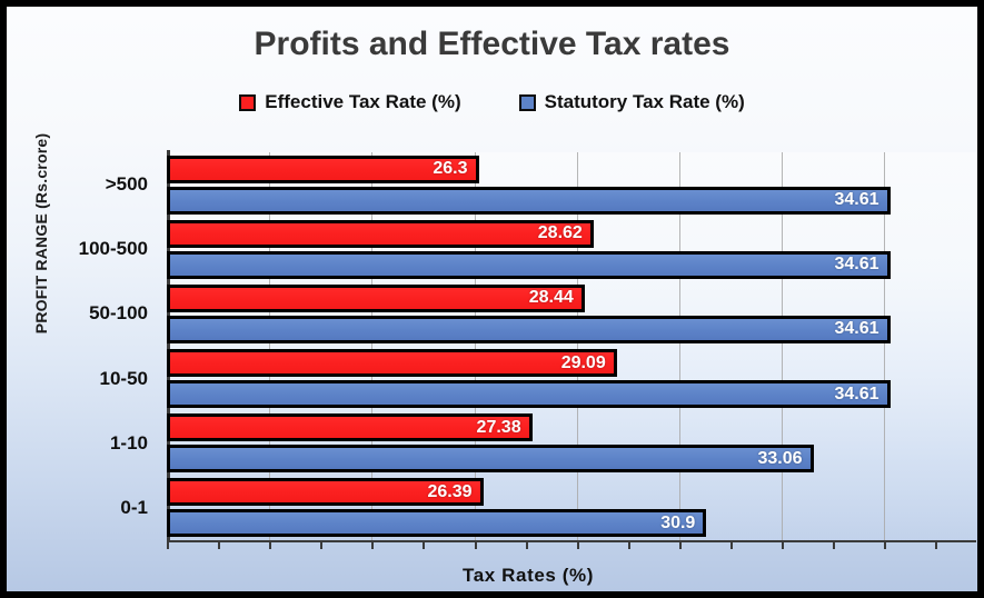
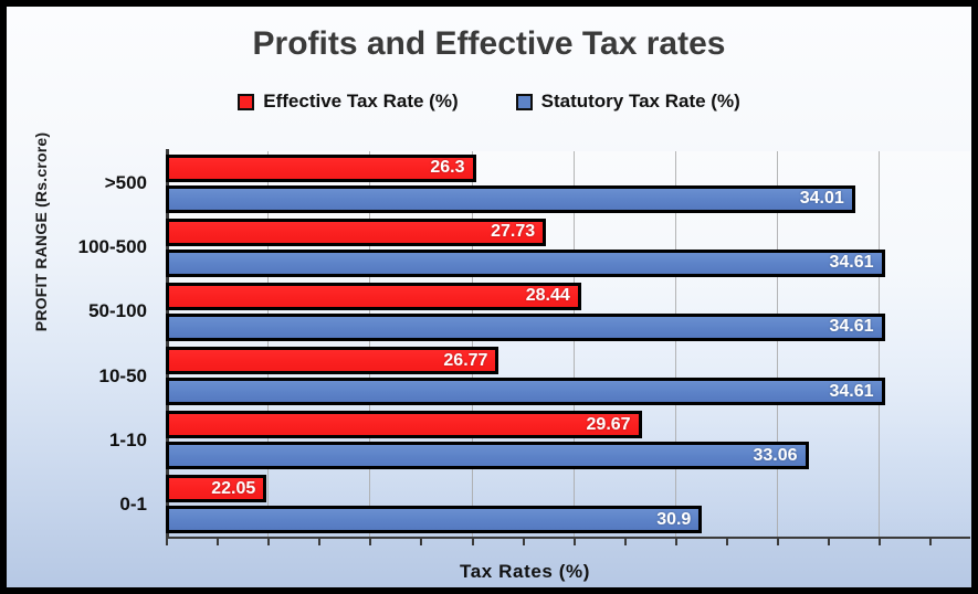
Statutory Tax Rate (%)/>500: 34.61 -> 34.01
Effective Tax Rate (%)/100-500: 28.62 -> 27.73
Effective Tax Rate (%)/10-50: 29.09 -> 26.77
Effective Tax Rate (%)/1-10: 27.38 -> 29.67
Effective Tax Rate (%)/0-1: 26.39 -> 22.05
